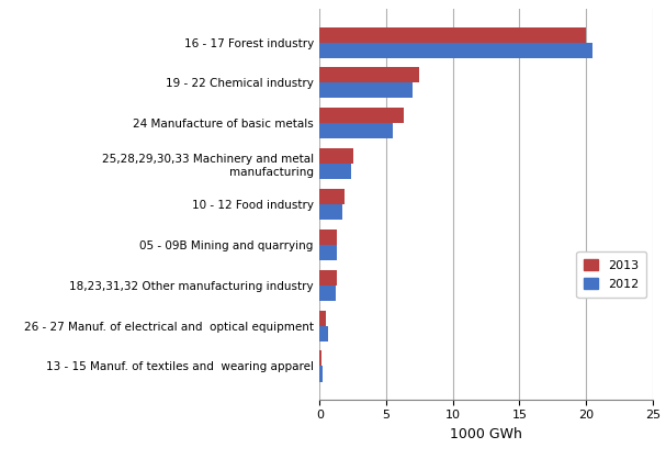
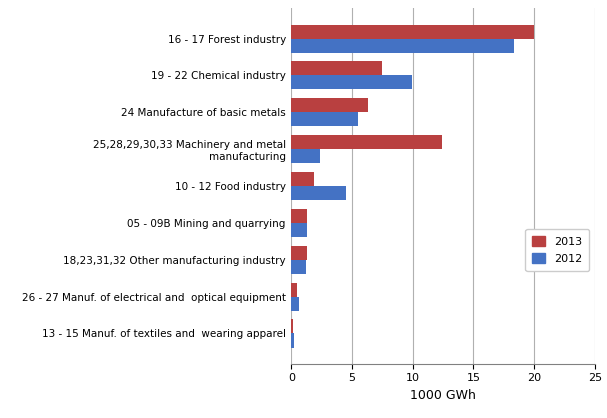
2012/16 - 17 Forest industry: 20.5 -> 18.3
2012/19 - 22 Chemical industry: 7.0 -> 9.9
2013/25,28,29,30,33 Machinery and metal manufacturing: 2.5 -> 12.4
2012/10 - 12 Food industry: 1.7 -> 4.5
